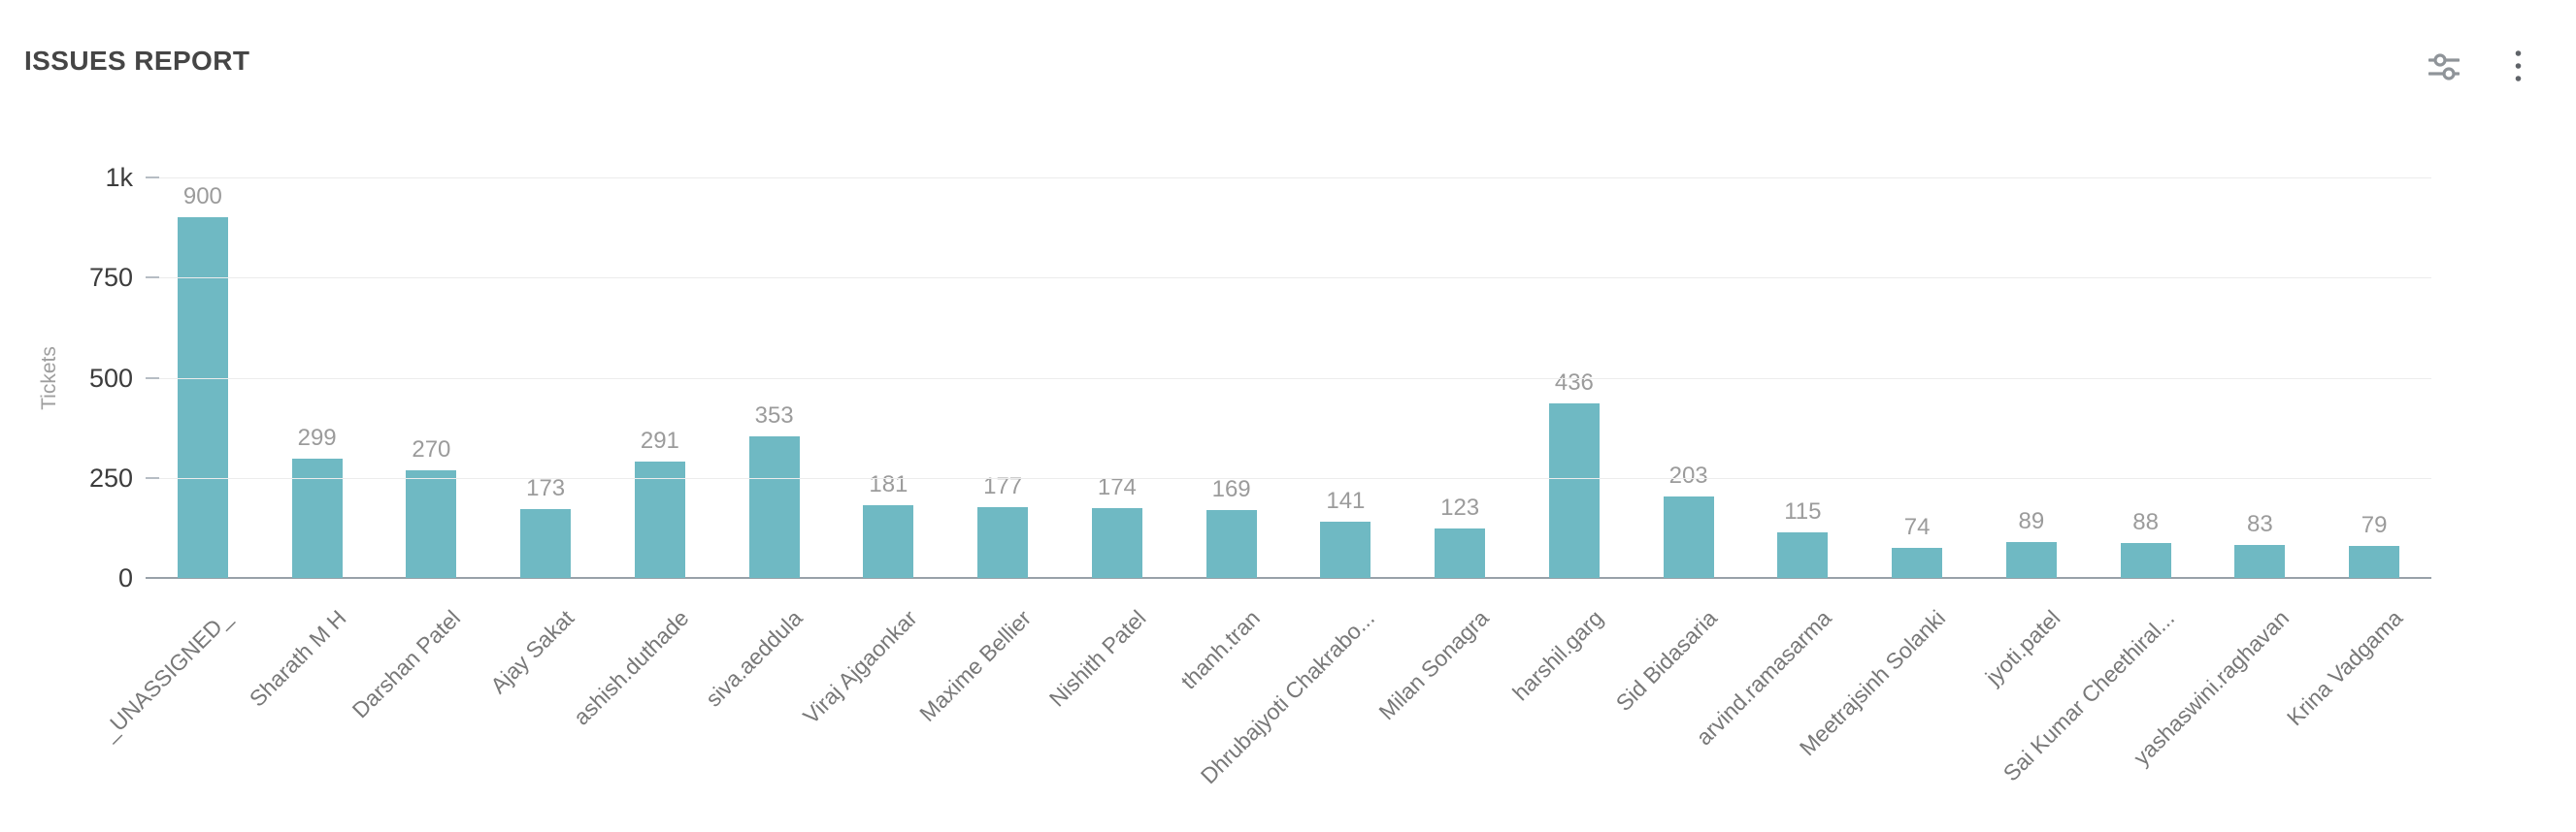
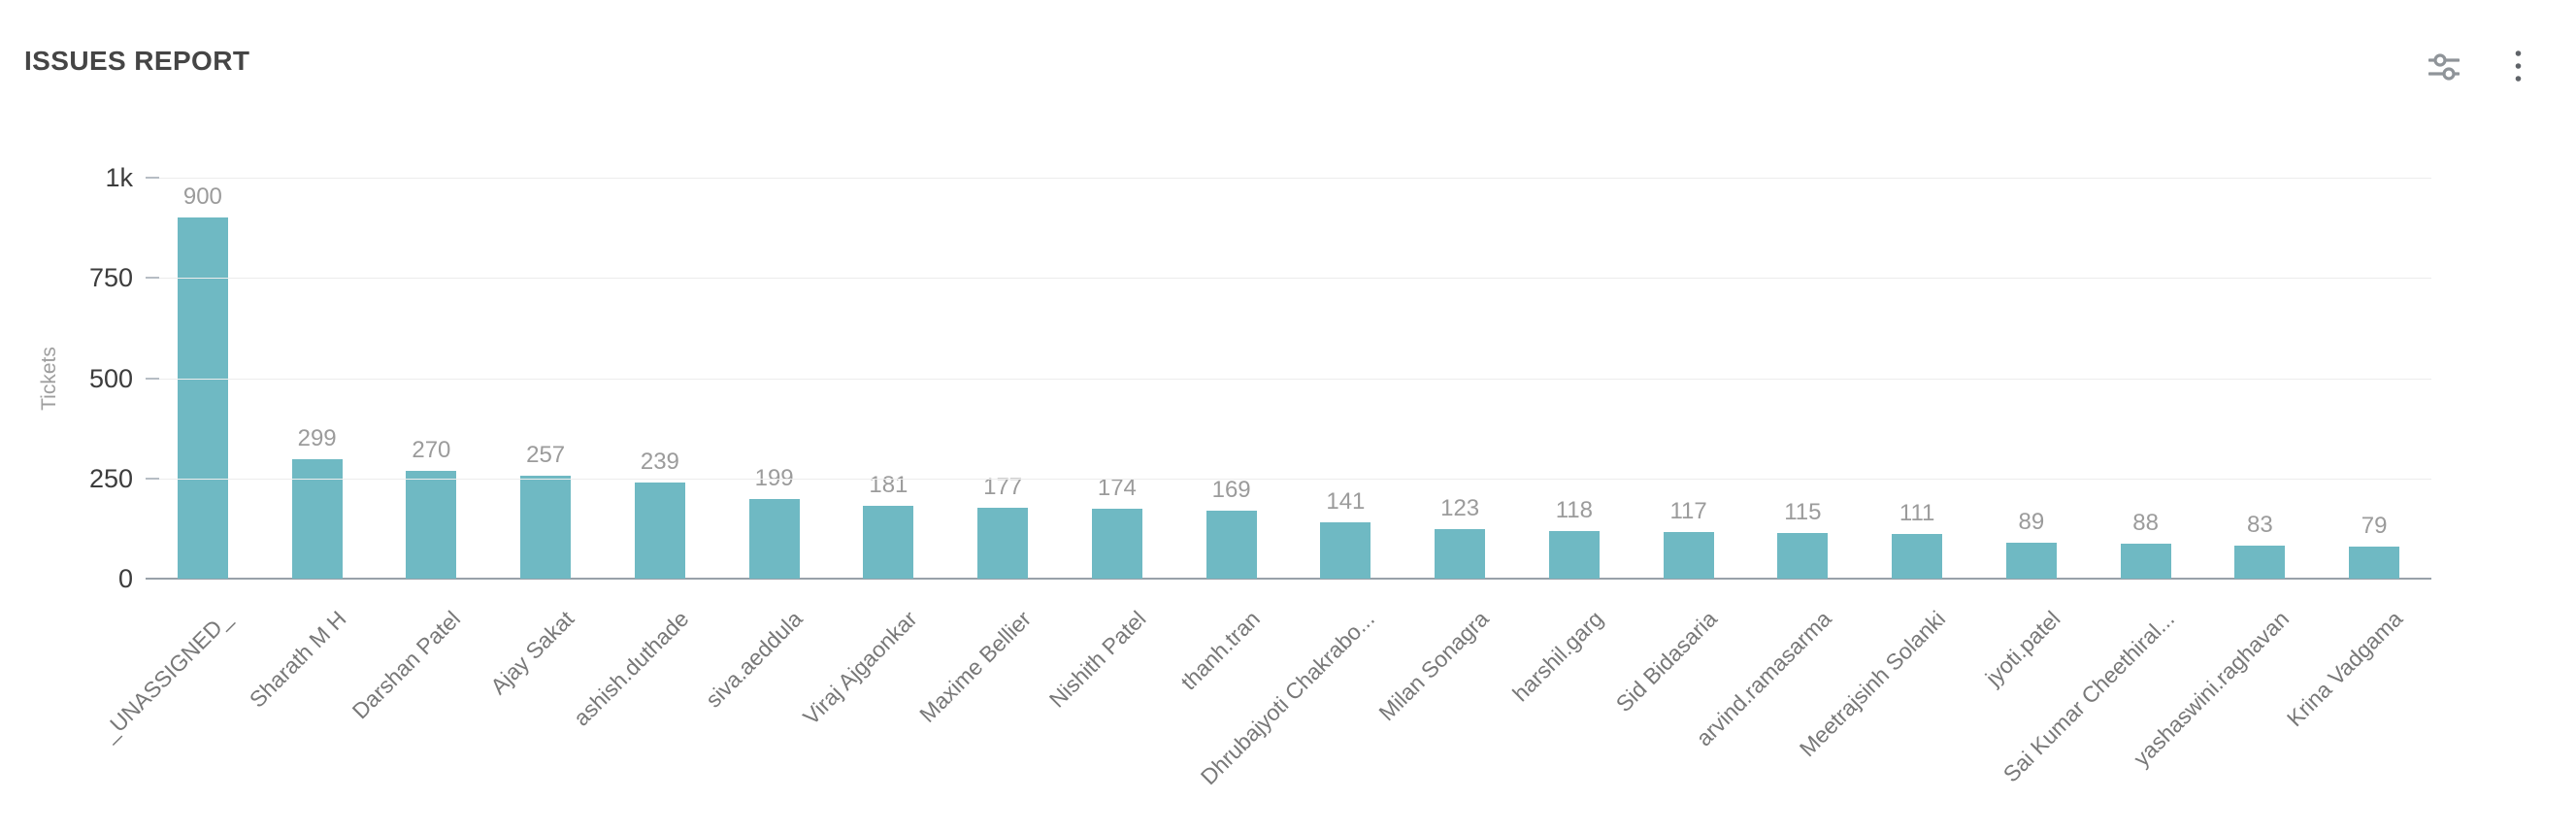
Ajay Sakat: 173 -> 257
ashish.duthade: 291 -> 239
siva.aeddula: 353 -> 199
harshil.garg: 436 -> 118
Sid Bidasaria: 203 -> 117
Meetrajsinh Solanki: 74 -> 111
